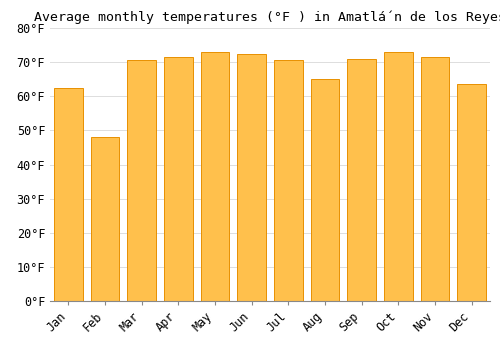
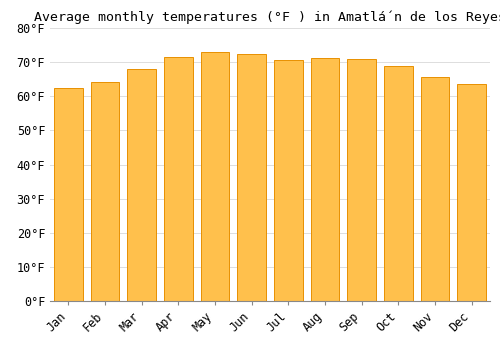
Feb: 48.0°F -> 64.2°F
Mar: 70.5°F -> 68.0°F
Aug: 65.0°F -> 71.2°F
Oct: 73.0°F -> 69.0°F
Nov: 71.5°F -> 65.5°F
